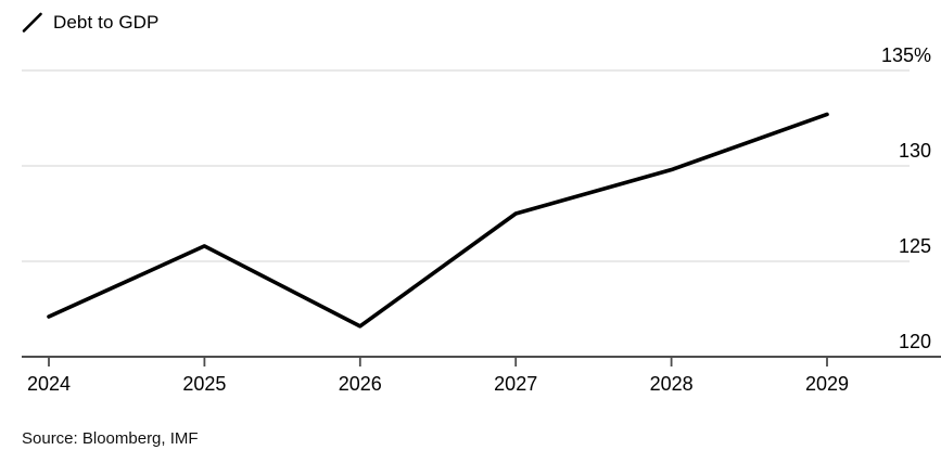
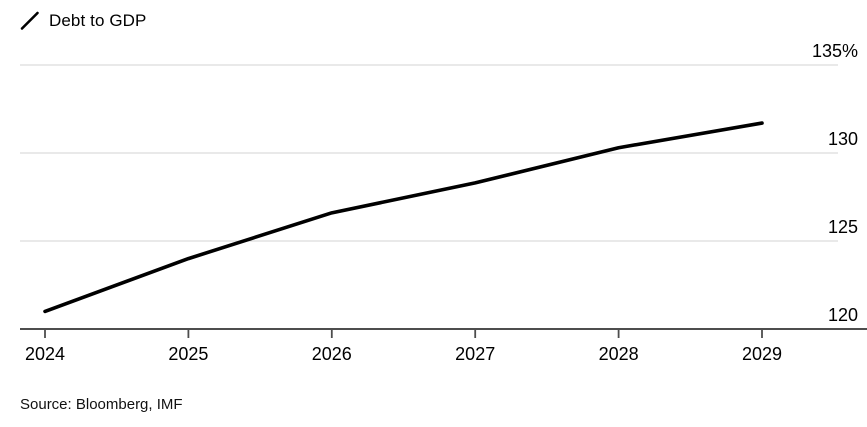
2024: 122.1% -> 121.0%
2025: 125.8% -> 124.0%
2026: 121.6% -> 126.6%
2027: 127.5% -> 128.3%
2028: 129.8% -> 130.3%
2029: 132.7% -> 131.7%
